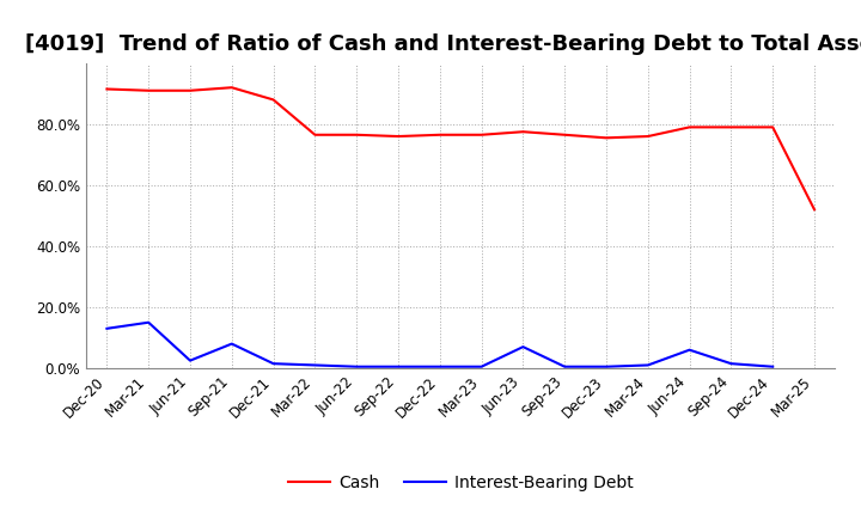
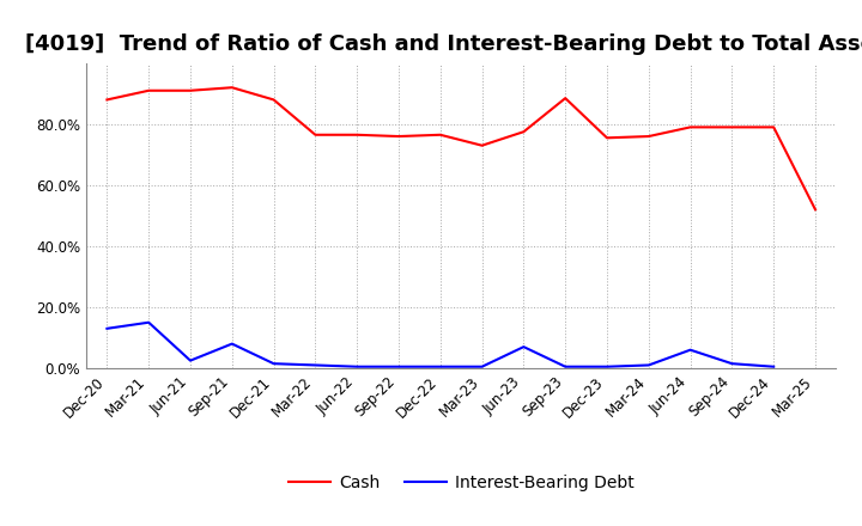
Cash/Dec-20: 91.5% -> 88.0%
Cash/Mar-23: 76.5% -> 73.0%
Cash/Sep-23: 76.5% -> 88.5%
